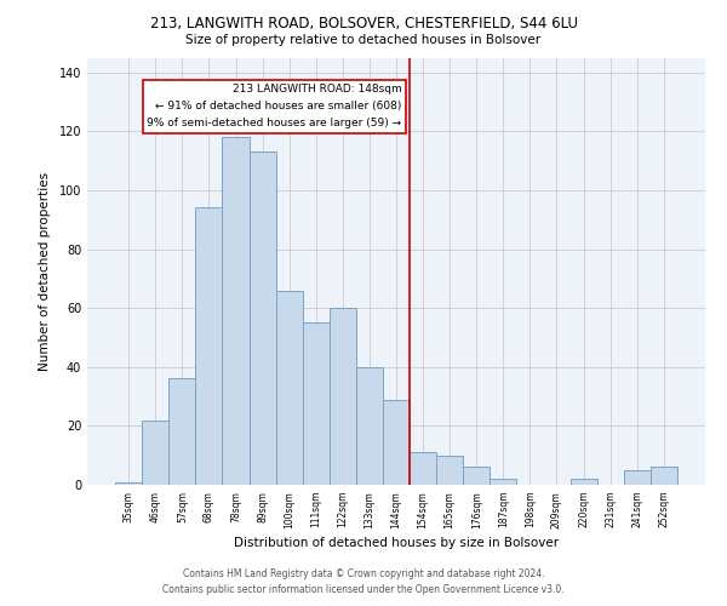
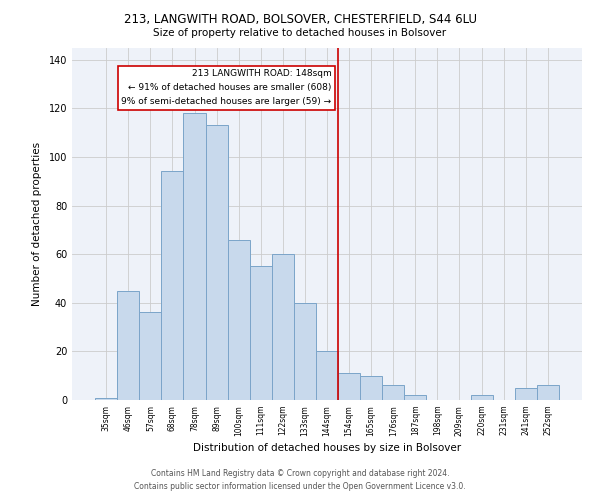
46sqm: 22 -> 45
144sqm: 29 -> 20
